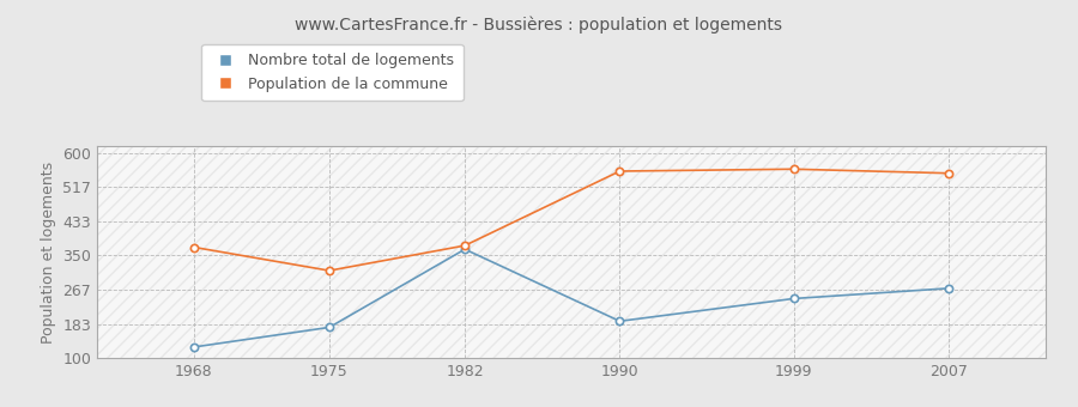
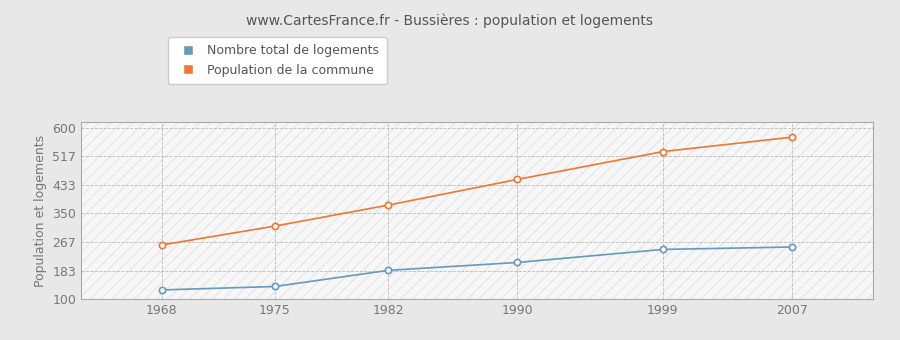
Population de la commune/1968: 370 -> 258
Nombre total de logements/1975: 175 -> 137
Nombre total de logements/1982: 365 -> 184
Nombre total de logements/1990: 190 -> 207
Population de la commune/1990: 555 -> 449
Population de la commune/1999: 560 -> 530
Nombre total de logements/2007: 270 -> 252
Population de la commune/2007: 550 -> 572
